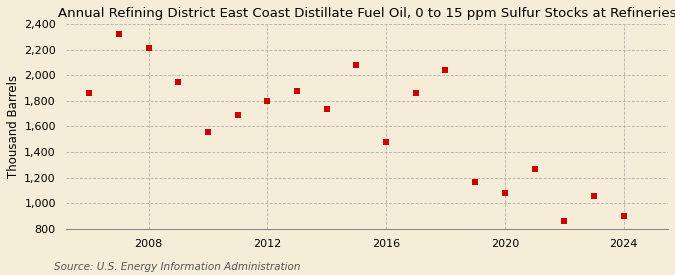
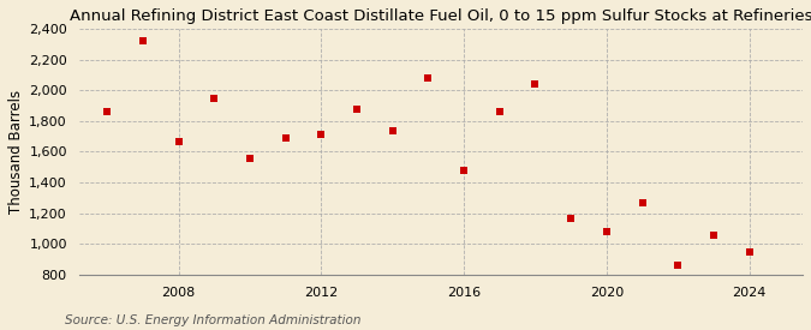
2008: 2,210 -> 1,670
2012: 1,800 -> 1,710
2024: 900 -> 950
